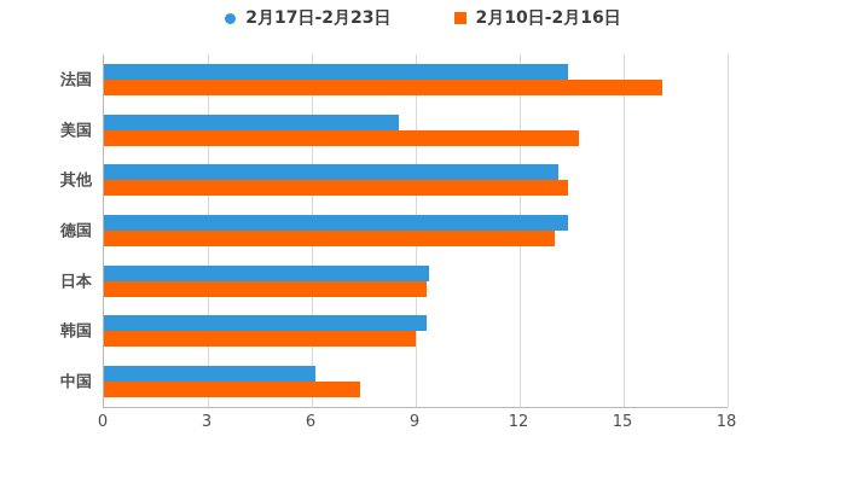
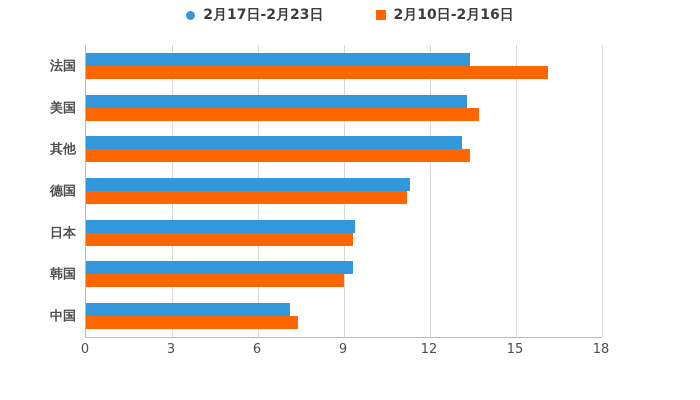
2月17日-2月23日/美国: 8.5 -> 13.3
2月17日-2月23日/德国: 13.4 -> 11.3
2月10日-2月16日/德国: 13.0 -> 11.2
2月17日-2月23日/中国: 6.1 -> 7.1
